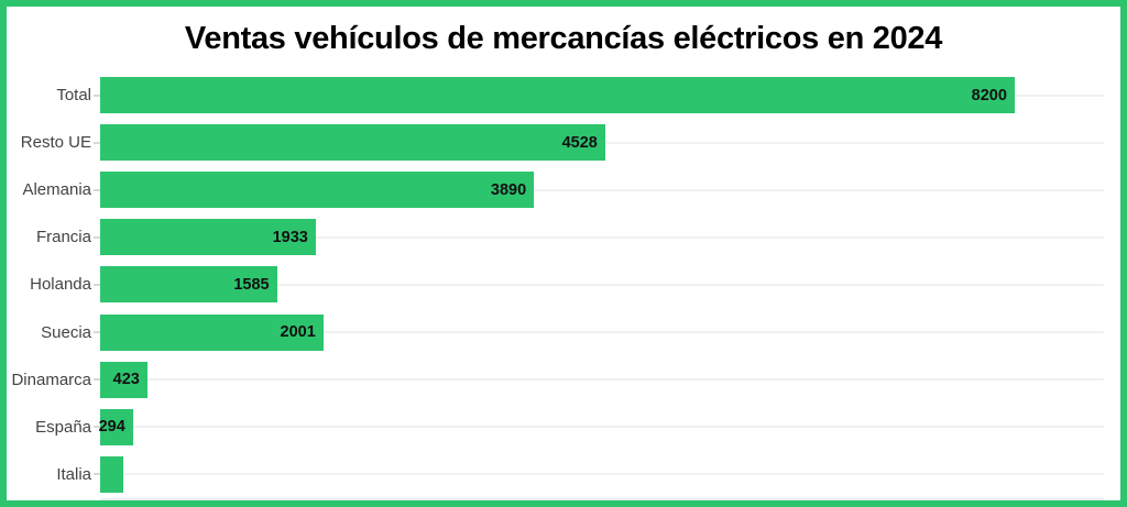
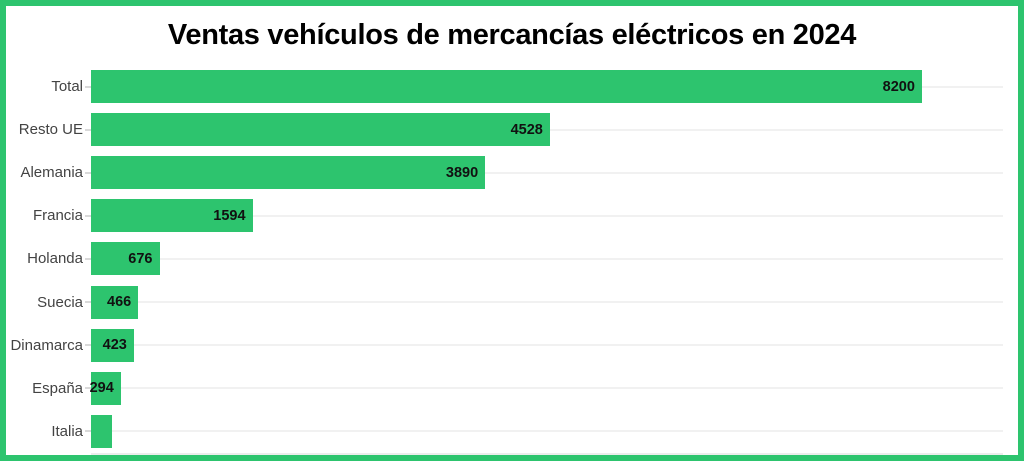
Francia: 1933 -> 1594
Holanda: 1585 -> 676
Suecia: 2001 -> 466
